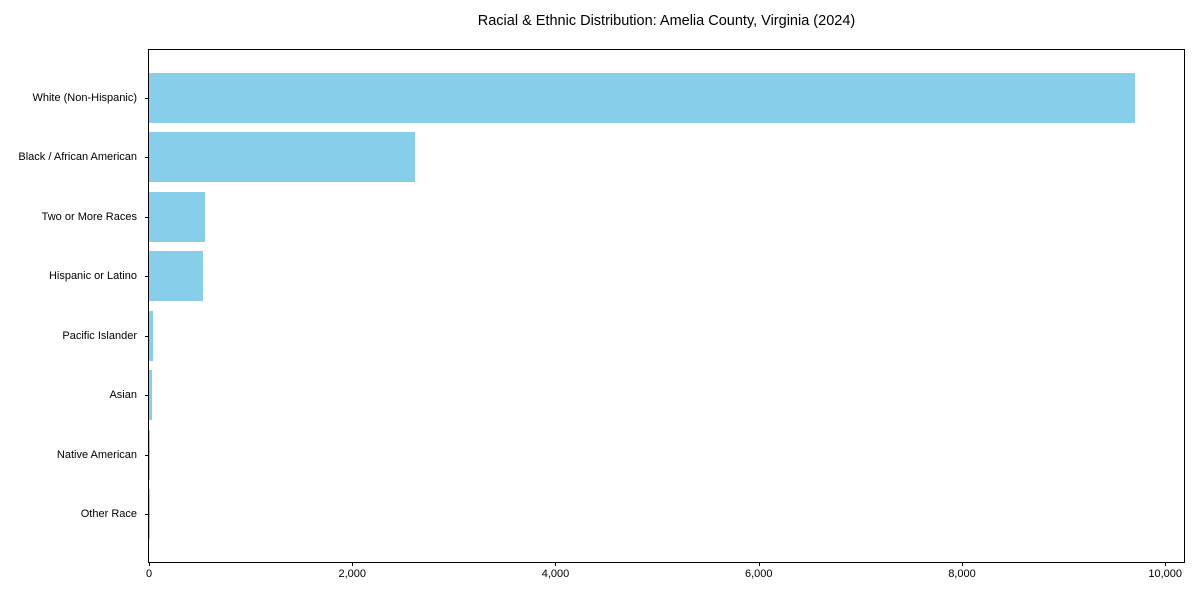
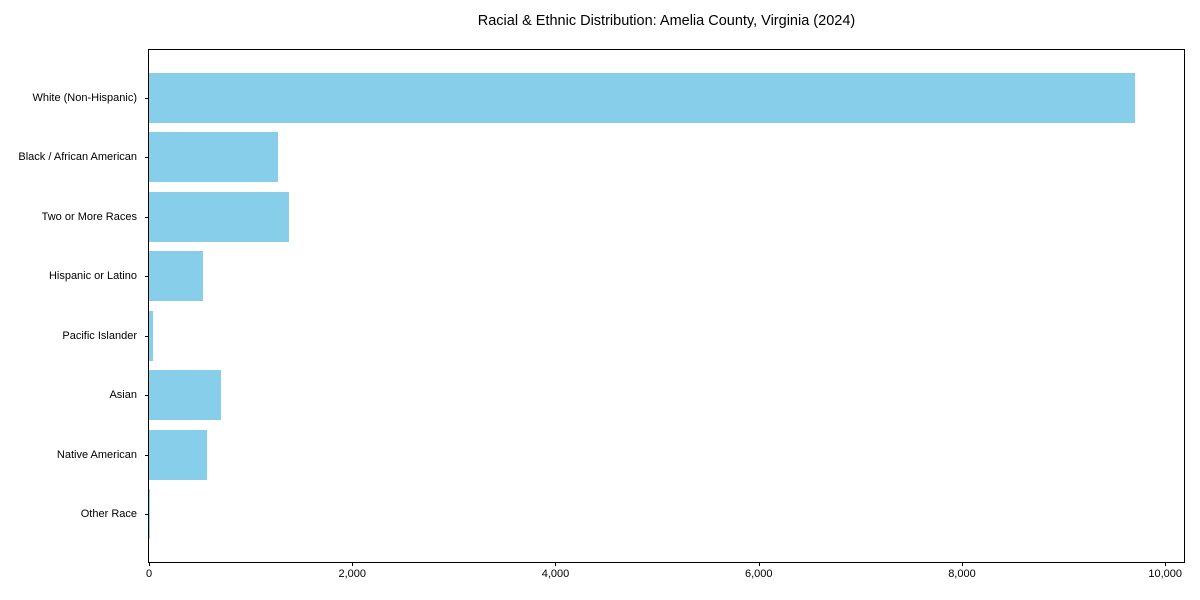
Black / African American: 2620 -> 1270
Two or More Races: 550 -> 1380
Asian: 30 -> 710
Native American: 10 -> 570
